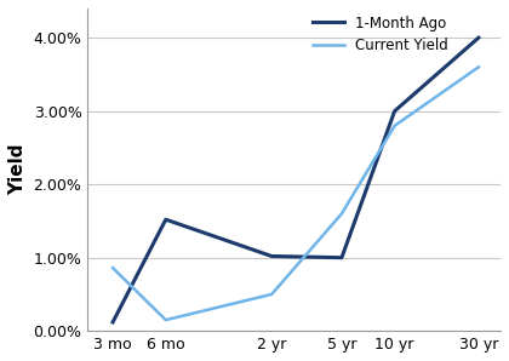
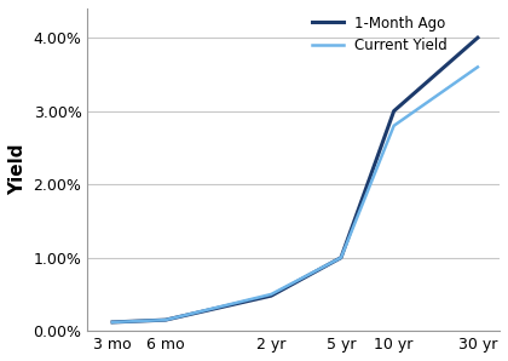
Current Yield/3 mo: 0.86% -> 0.12%
1-Month Ago/6 mo: 1.52% -> 0.15%
1-Month Ago/2 yr: 1.02% -> 0.48%
Current Yield/5 yr: 1.60% -> 1.00%
